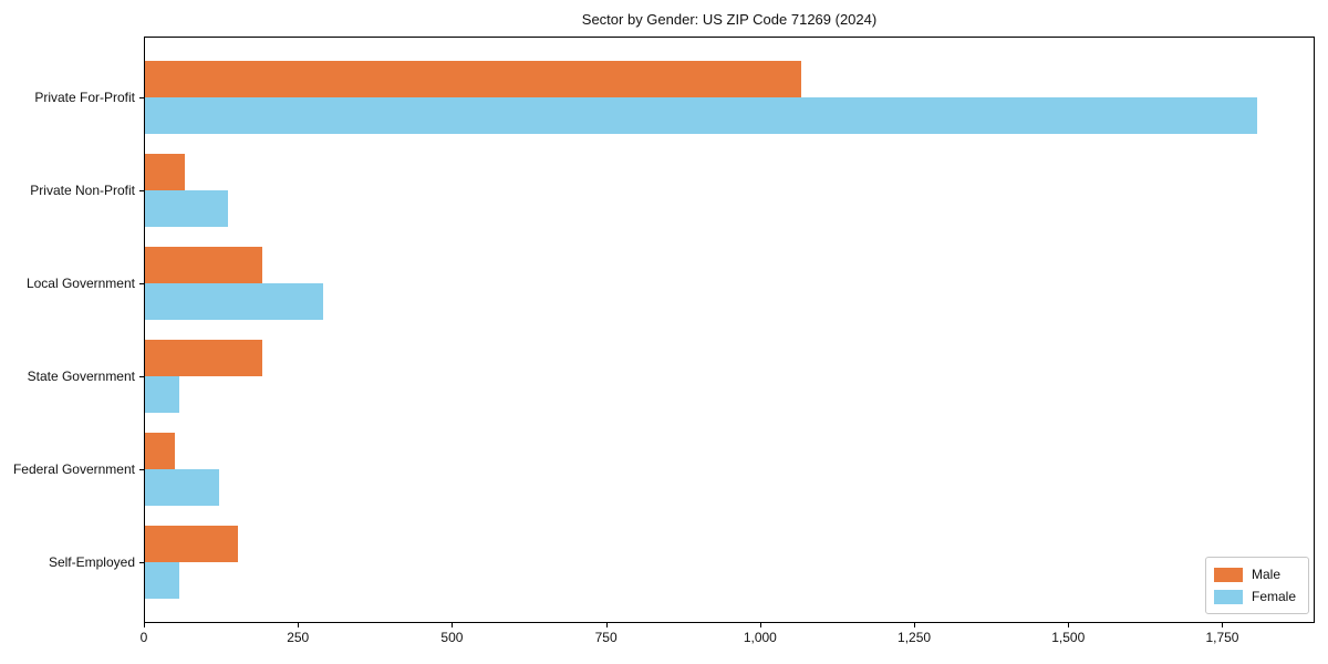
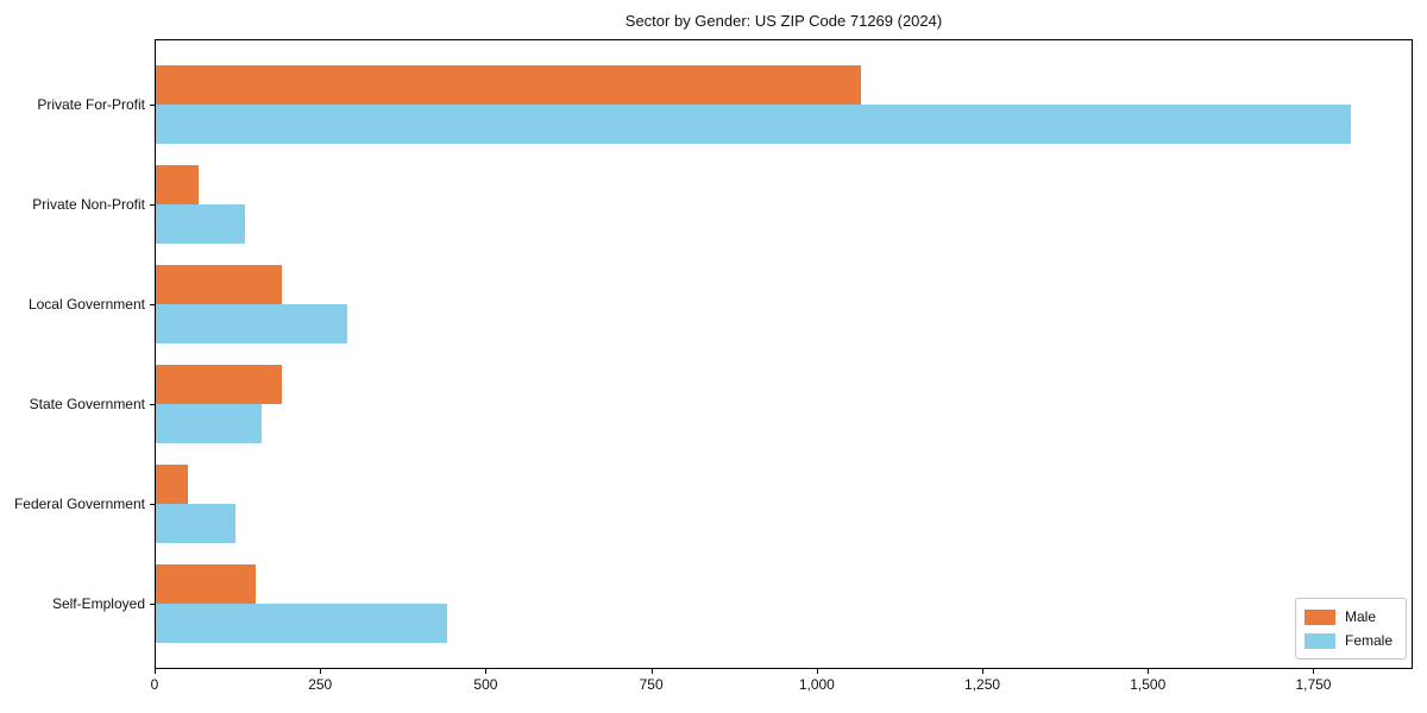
Female/State Government: 60 -> 160
Female/Self-Employed: 60 -> 440
